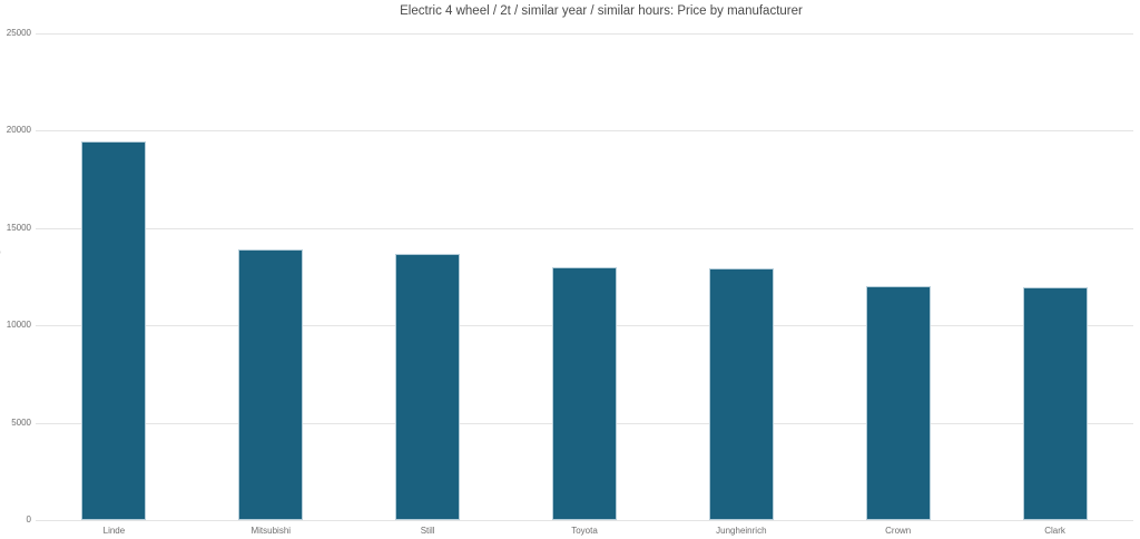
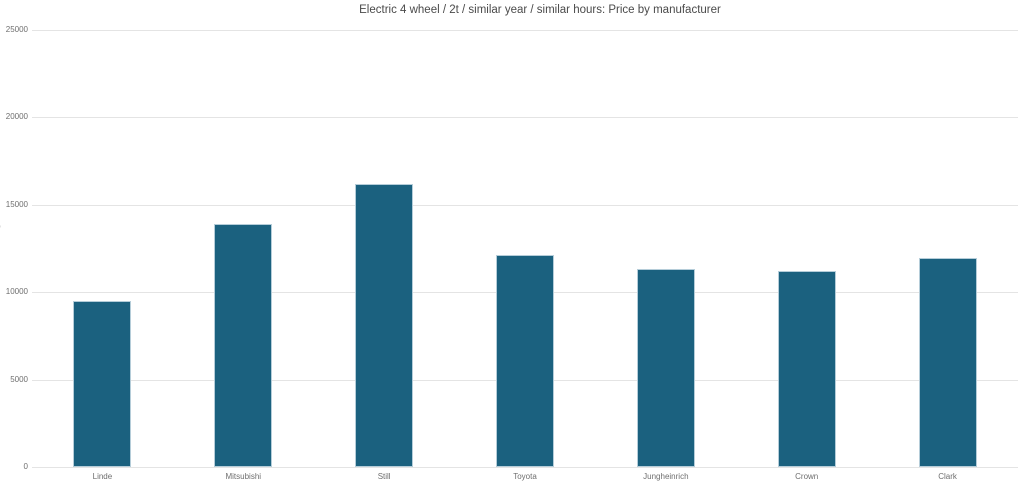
Linde: 19400 -> 9500
Still: 13700 -> 16200
Toyota: 13000 -> 12100
Jungheinrich: 13000 -> 11300
Crown: 12000 -> 11200
